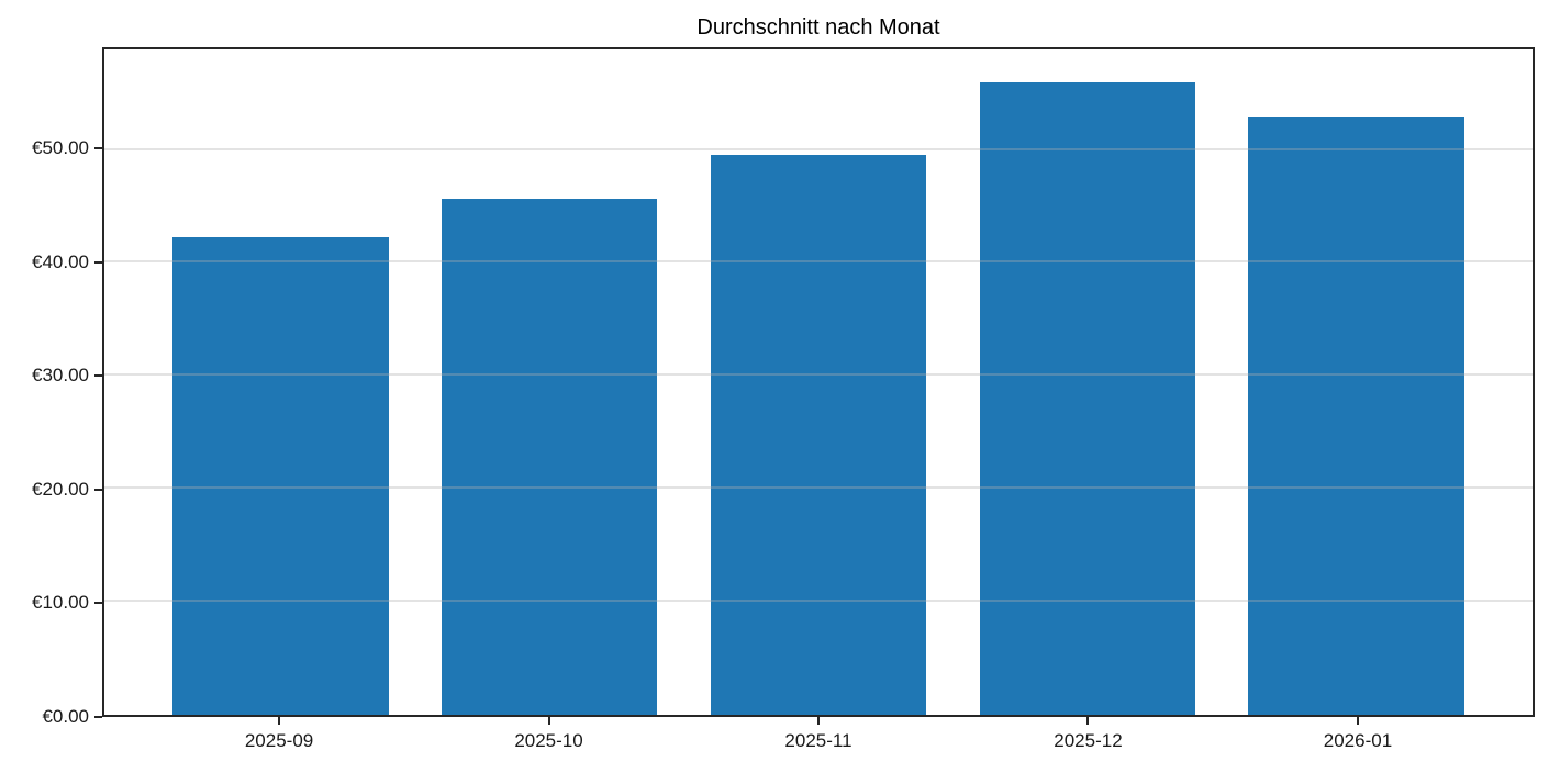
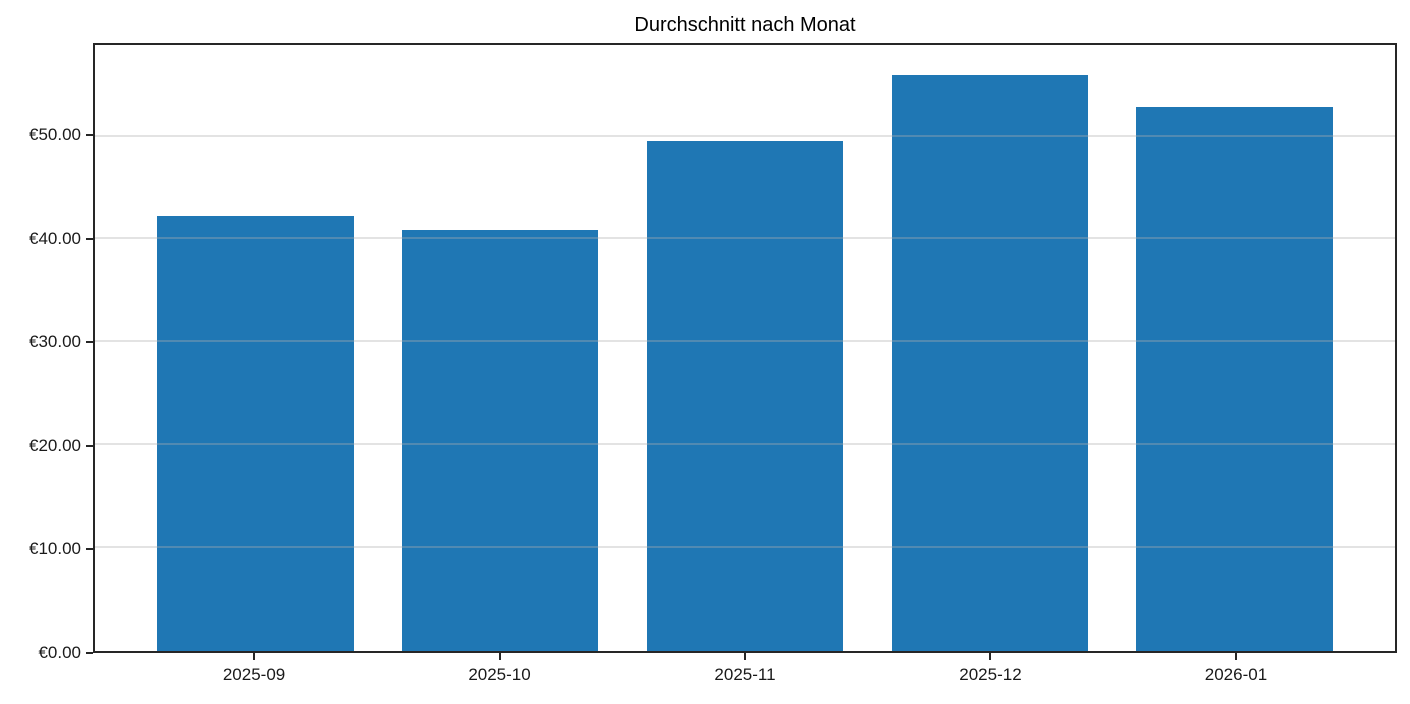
2025-10: €45.7 -> €40.9
